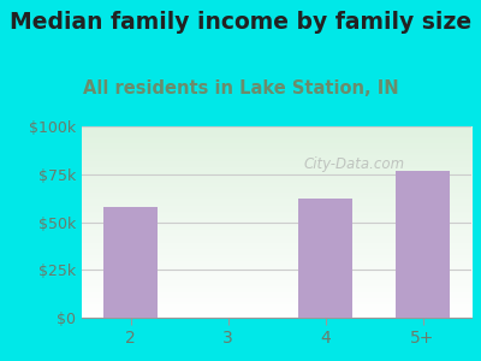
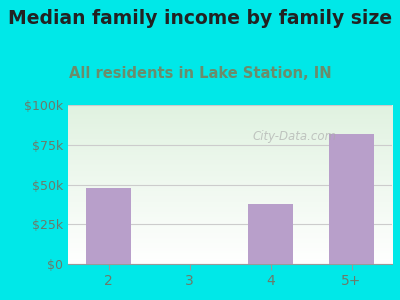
2: $58k -> $48k
4: $62k -> $38k
5+: $77k -> $82k
